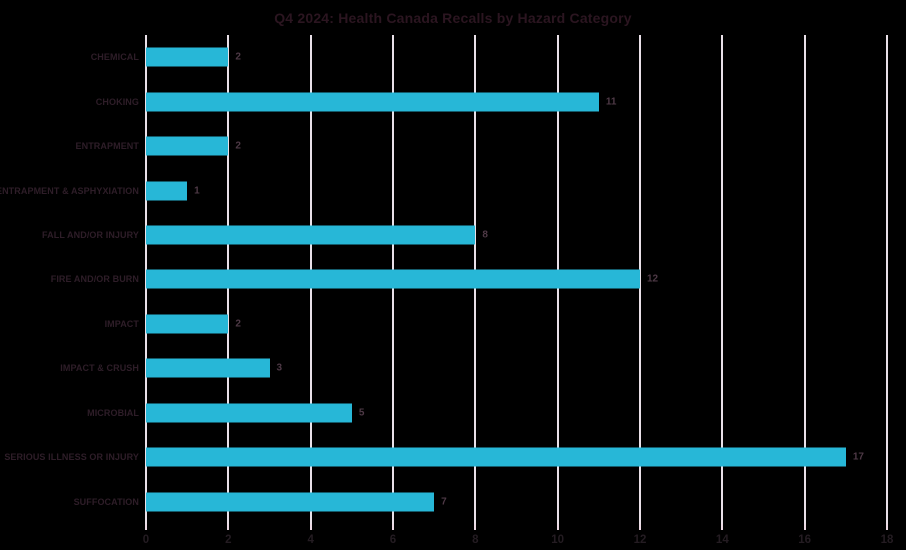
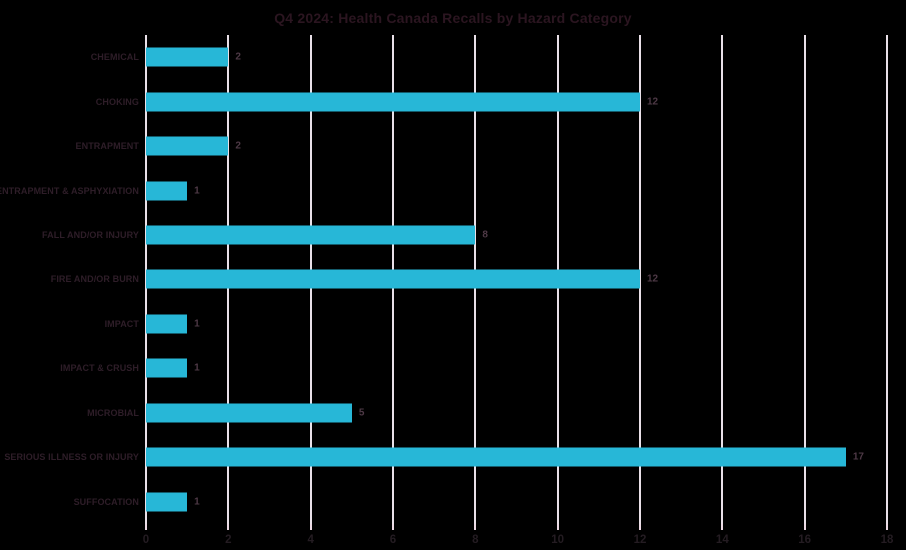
CHOKING: 11 -> 12
IMPACT: 2 -> 1
IMPACT & CRUSH: 3 -> 1
SUFFOCATION: 7 -> 1
